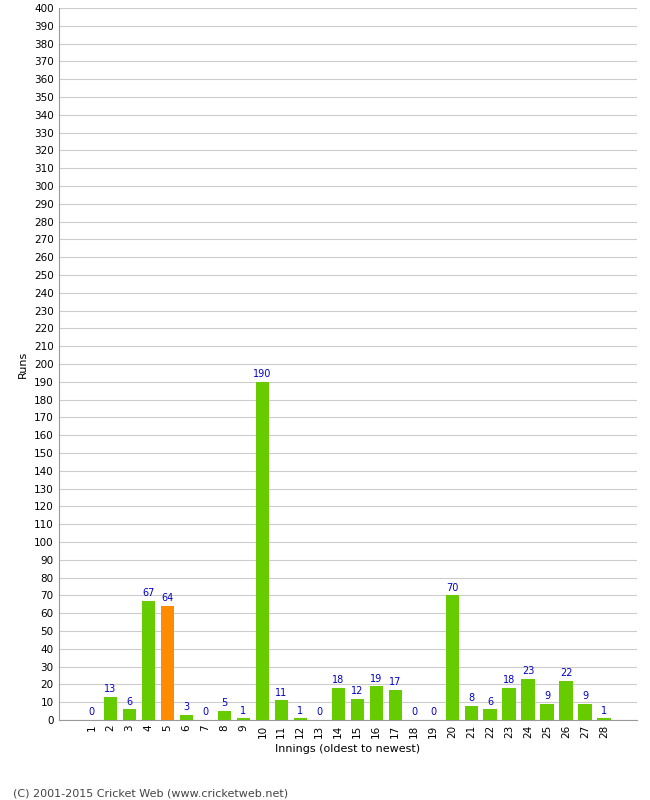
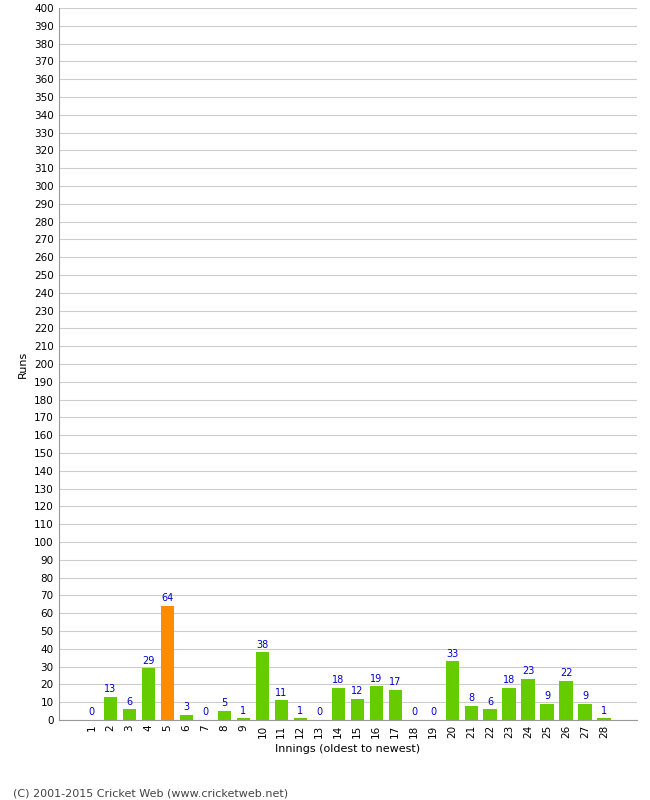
4: 67 -> 29
10: 190 -> 38
20: 70 -> 33
